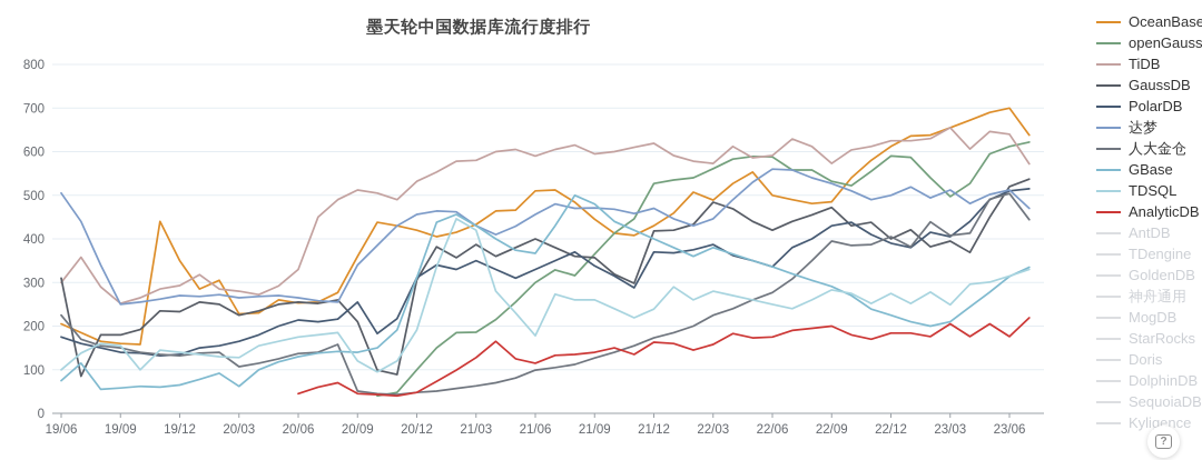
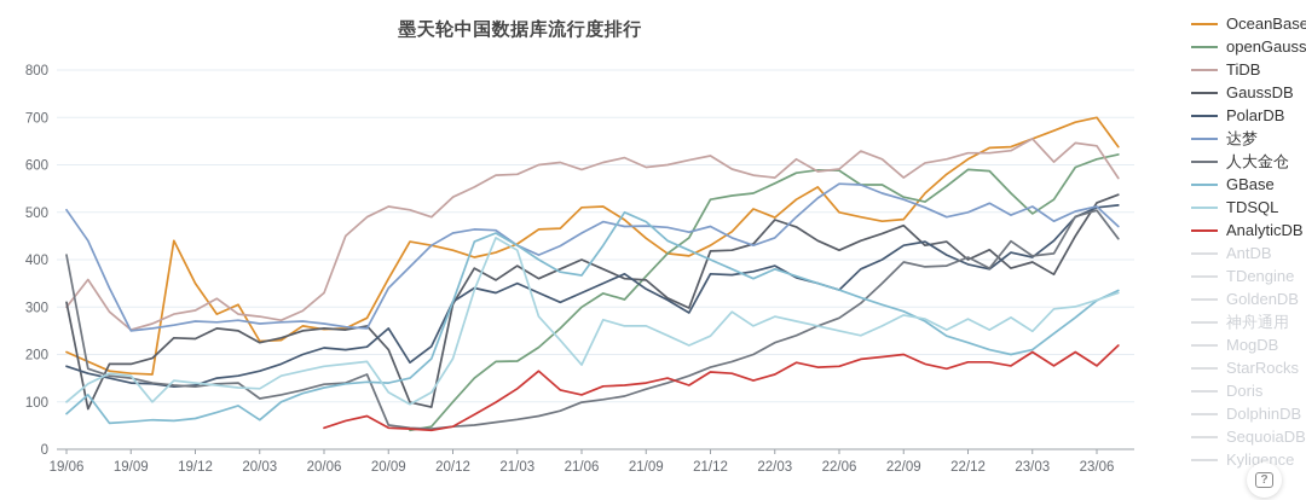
人大金仓/19/06: 220 -> 410
